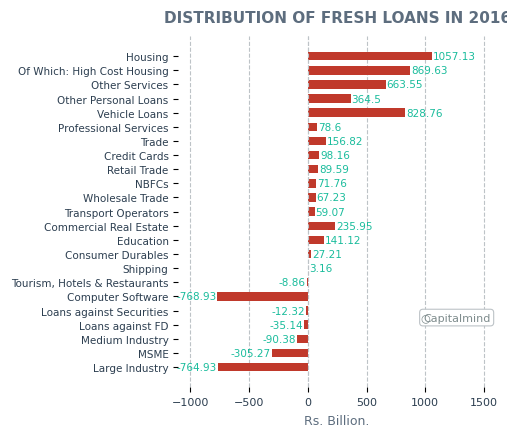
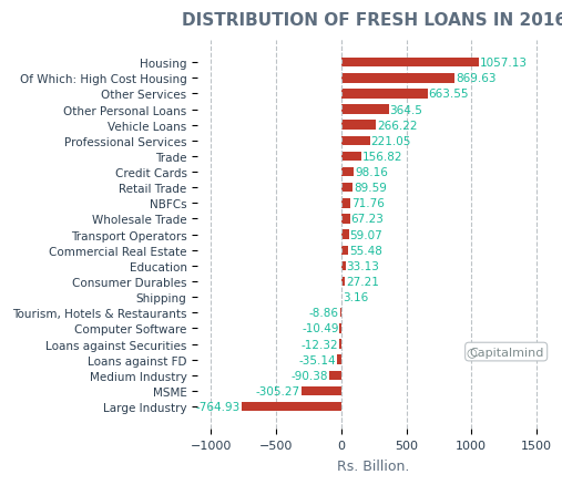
Vehicle Loans: 828.76 -> 266.22
Professional Services: 78.6 -> 221.05
Commercial Real Estate: 235.95 -> 55.48
Education: 141.12 -> 33.13
Computer Software: -768.93 -> -10.49
